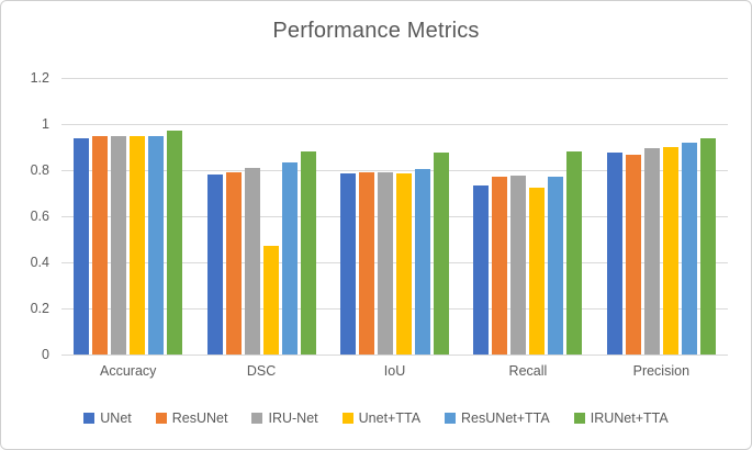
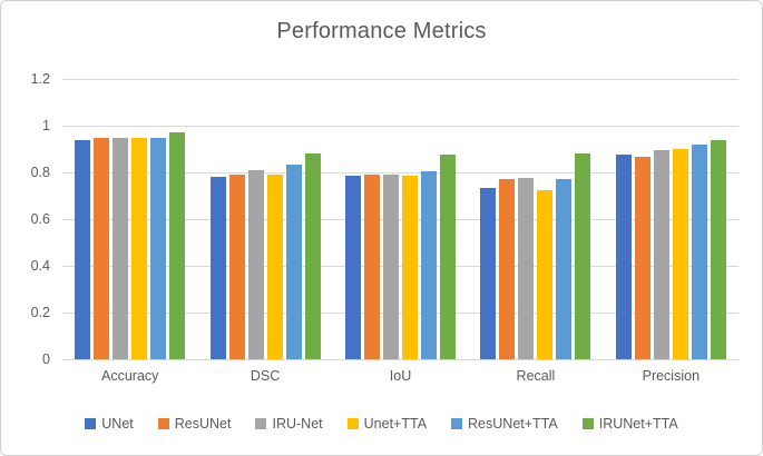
Unet+TTA/DSC: 0.47 -> 0.79
